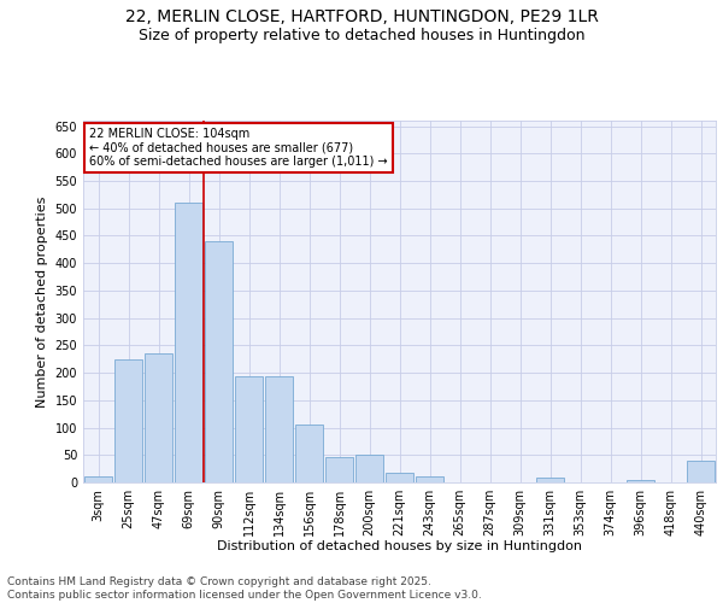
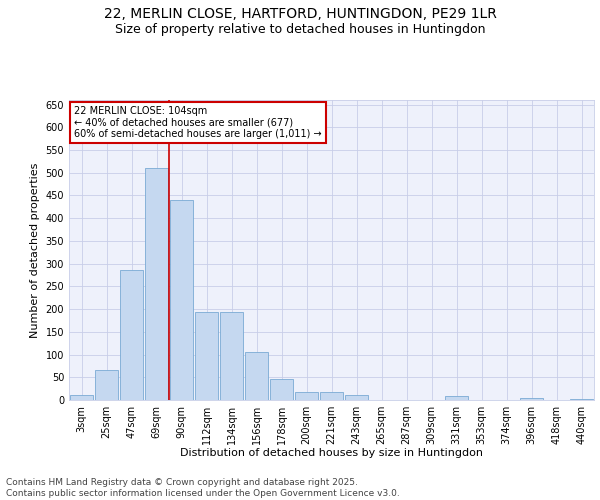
25sqm: 225 -> 65
47sqm: 235 -> 285
200sqm: 50 -> 18
440sqm: 40 -> 3
